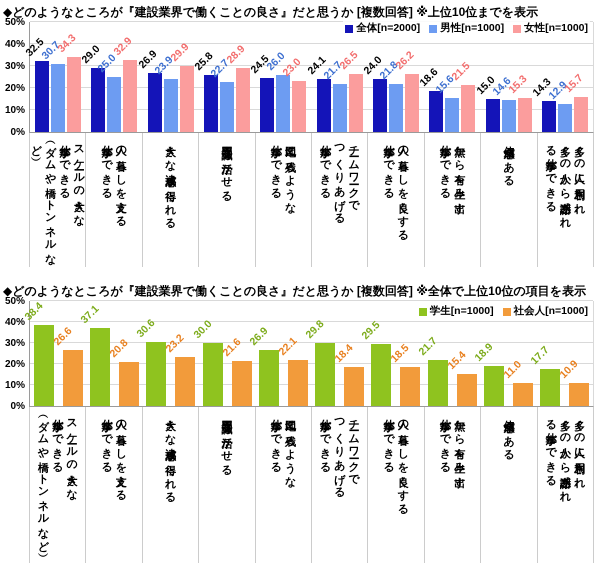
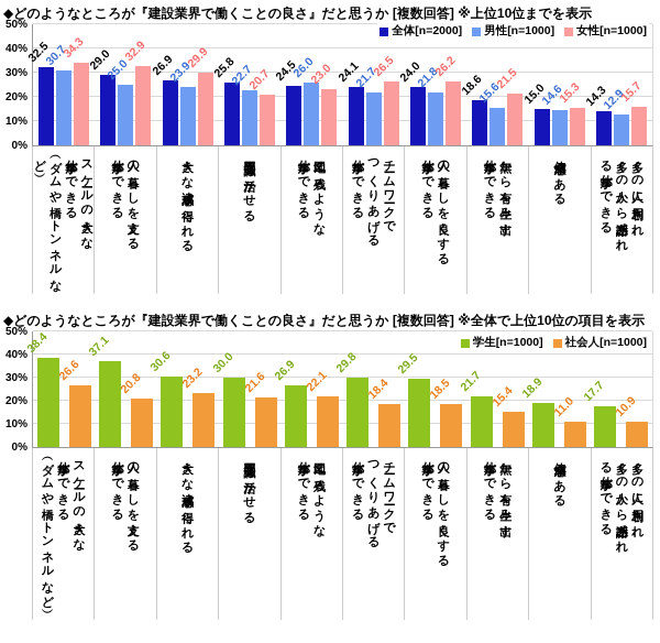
◆どのようなところが『建設業界で働くことの良さ』だと思うか [複数回答] ※上位10位までを表示/女性[n=1000]/専門知識を活かせる: 28.9 -> 20.7
